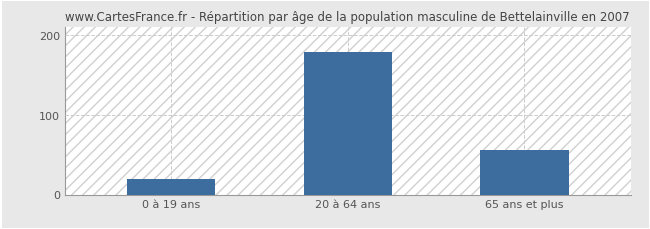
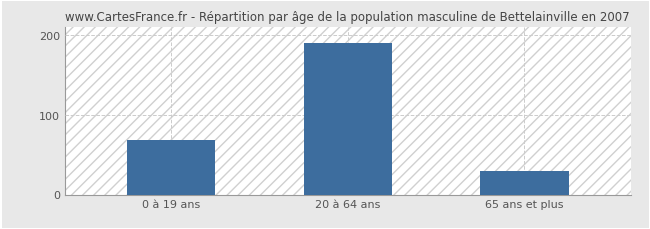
0 à 19 ans: 20 -> 68
20 à 64 ans: 178 -> 190
65 ans et plus: 56 -> 30
